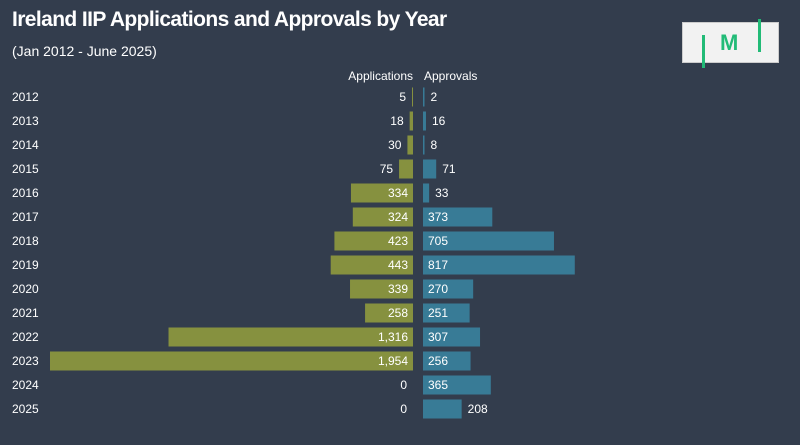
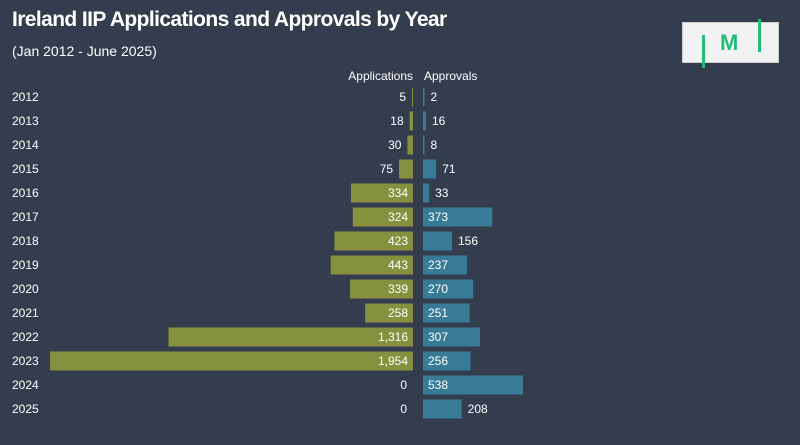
Approvals/2018: 705 -> 156
Approvals/2019: 817 -> 237
Approvals/2024: 365 -> 538
